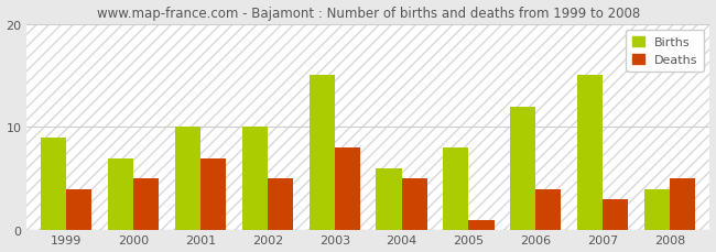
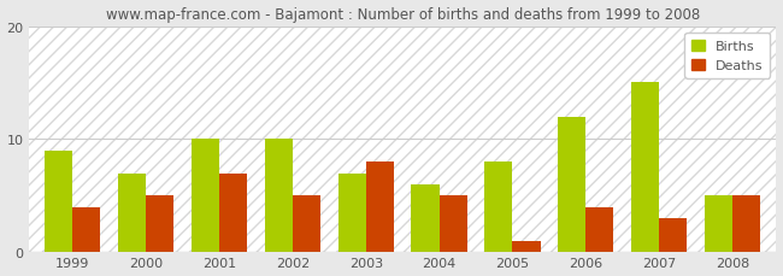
Births/2003: 15 -> 7
Births/2008: 4 -> 5
